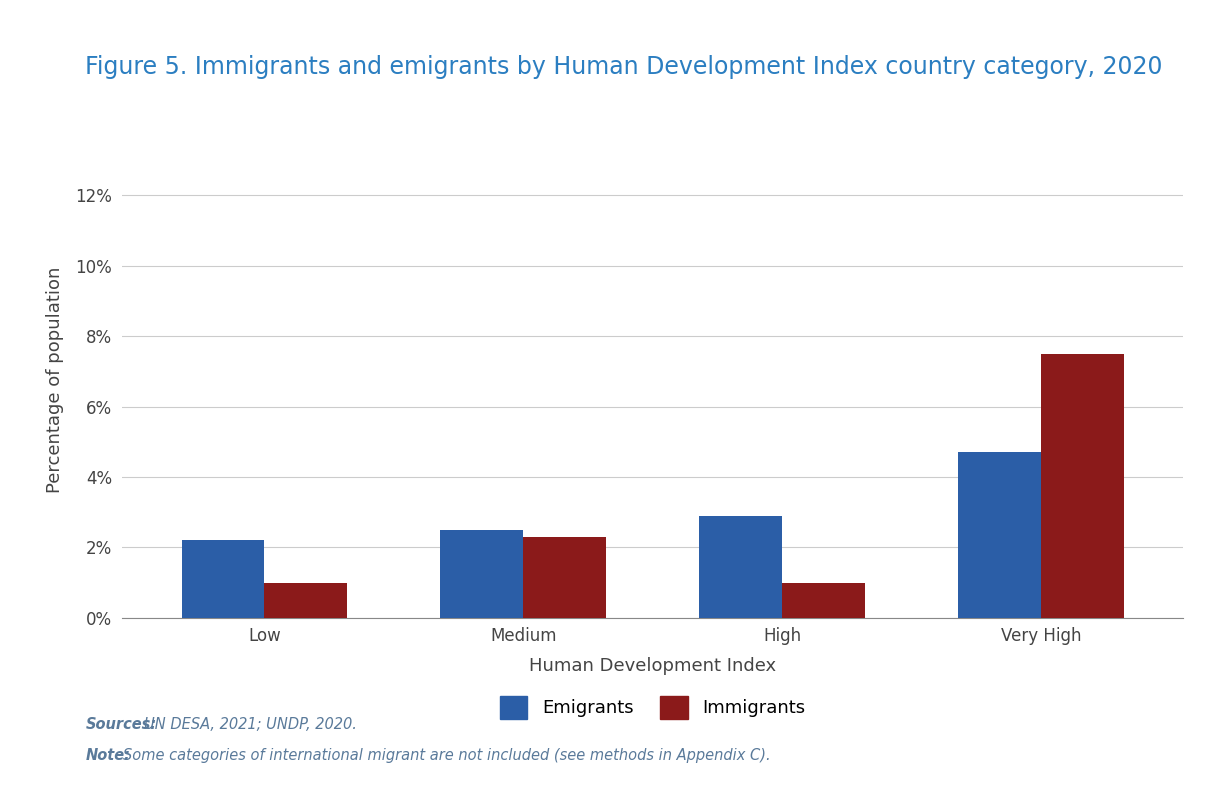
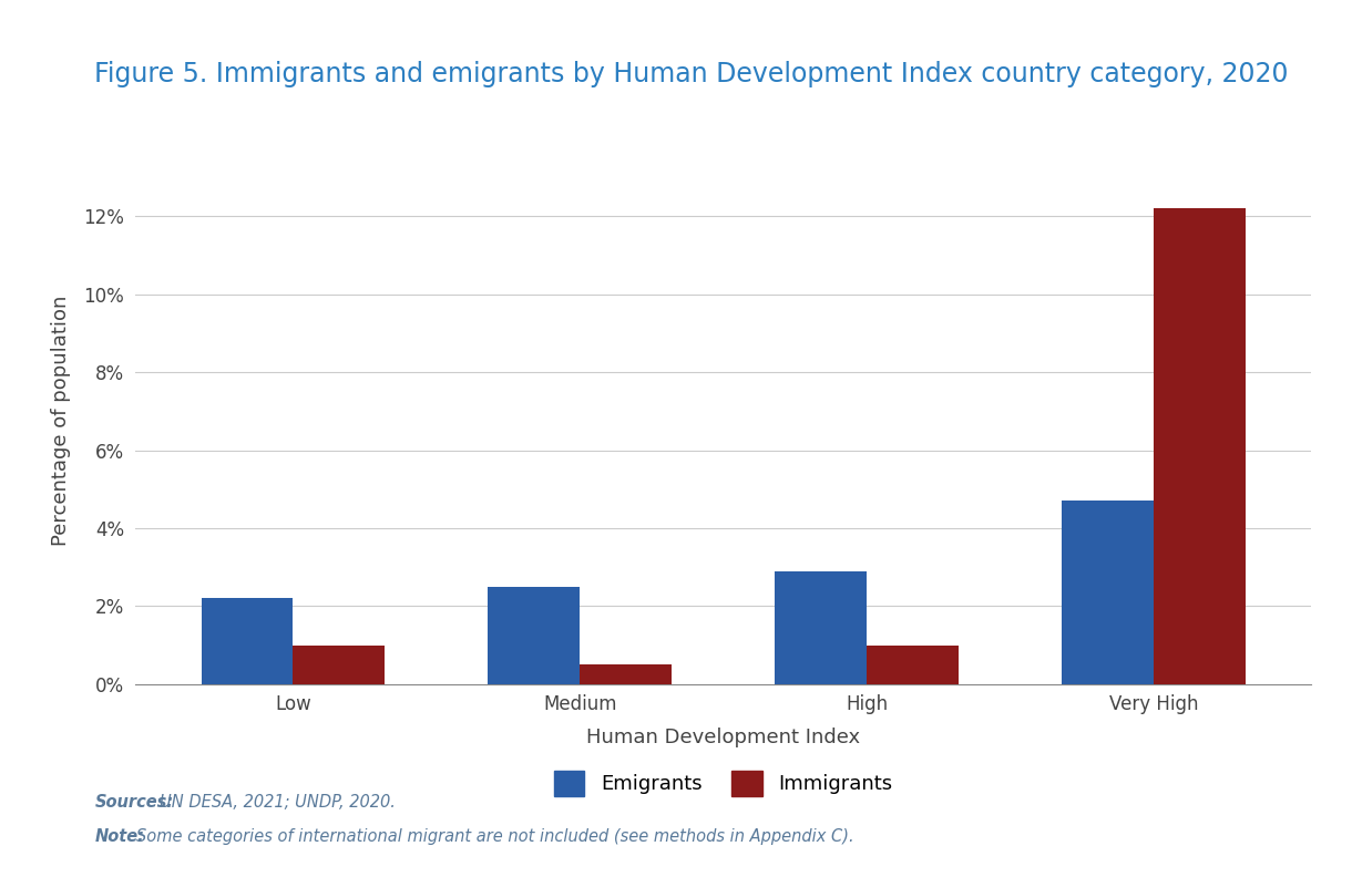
Immigrants/Medium: 2.3% -> 0.5%
Immigrants/Very High: 7.5% -> 12.2%
